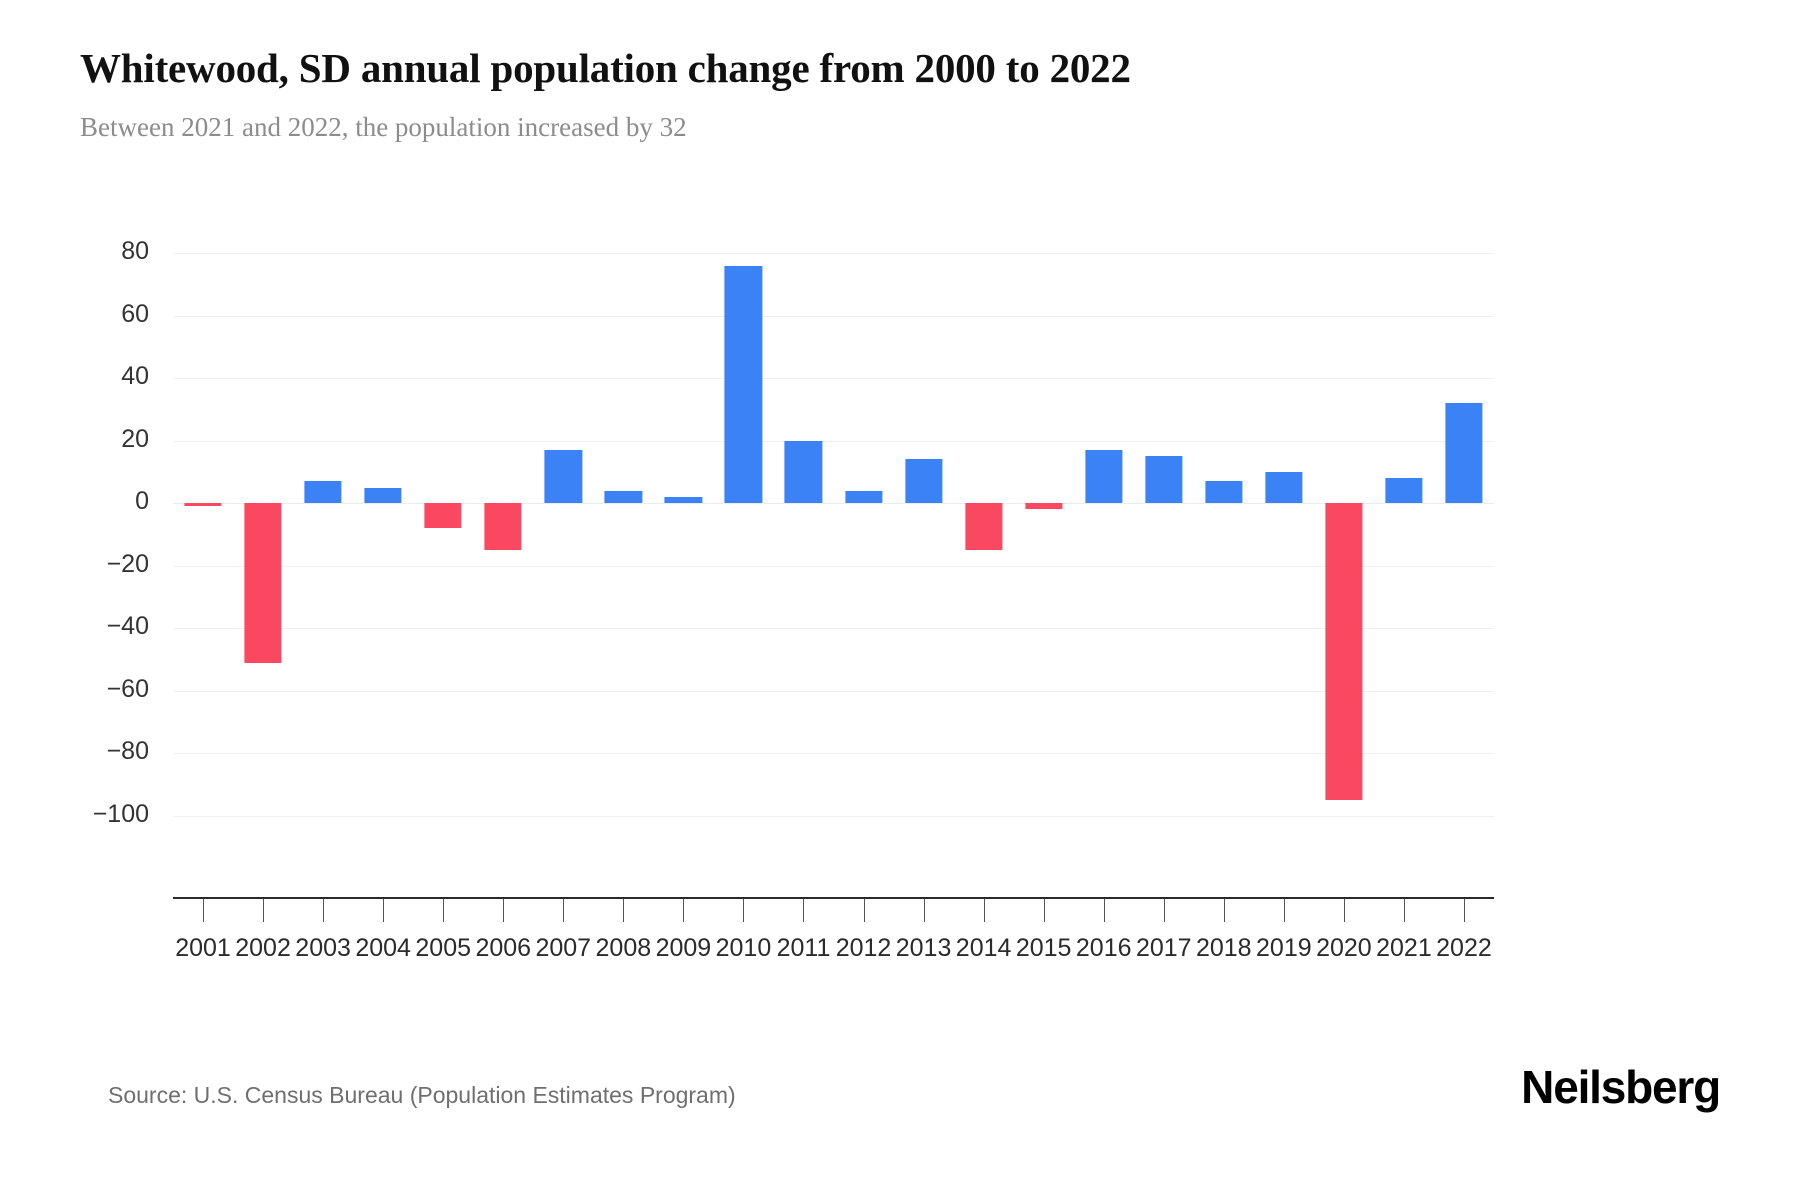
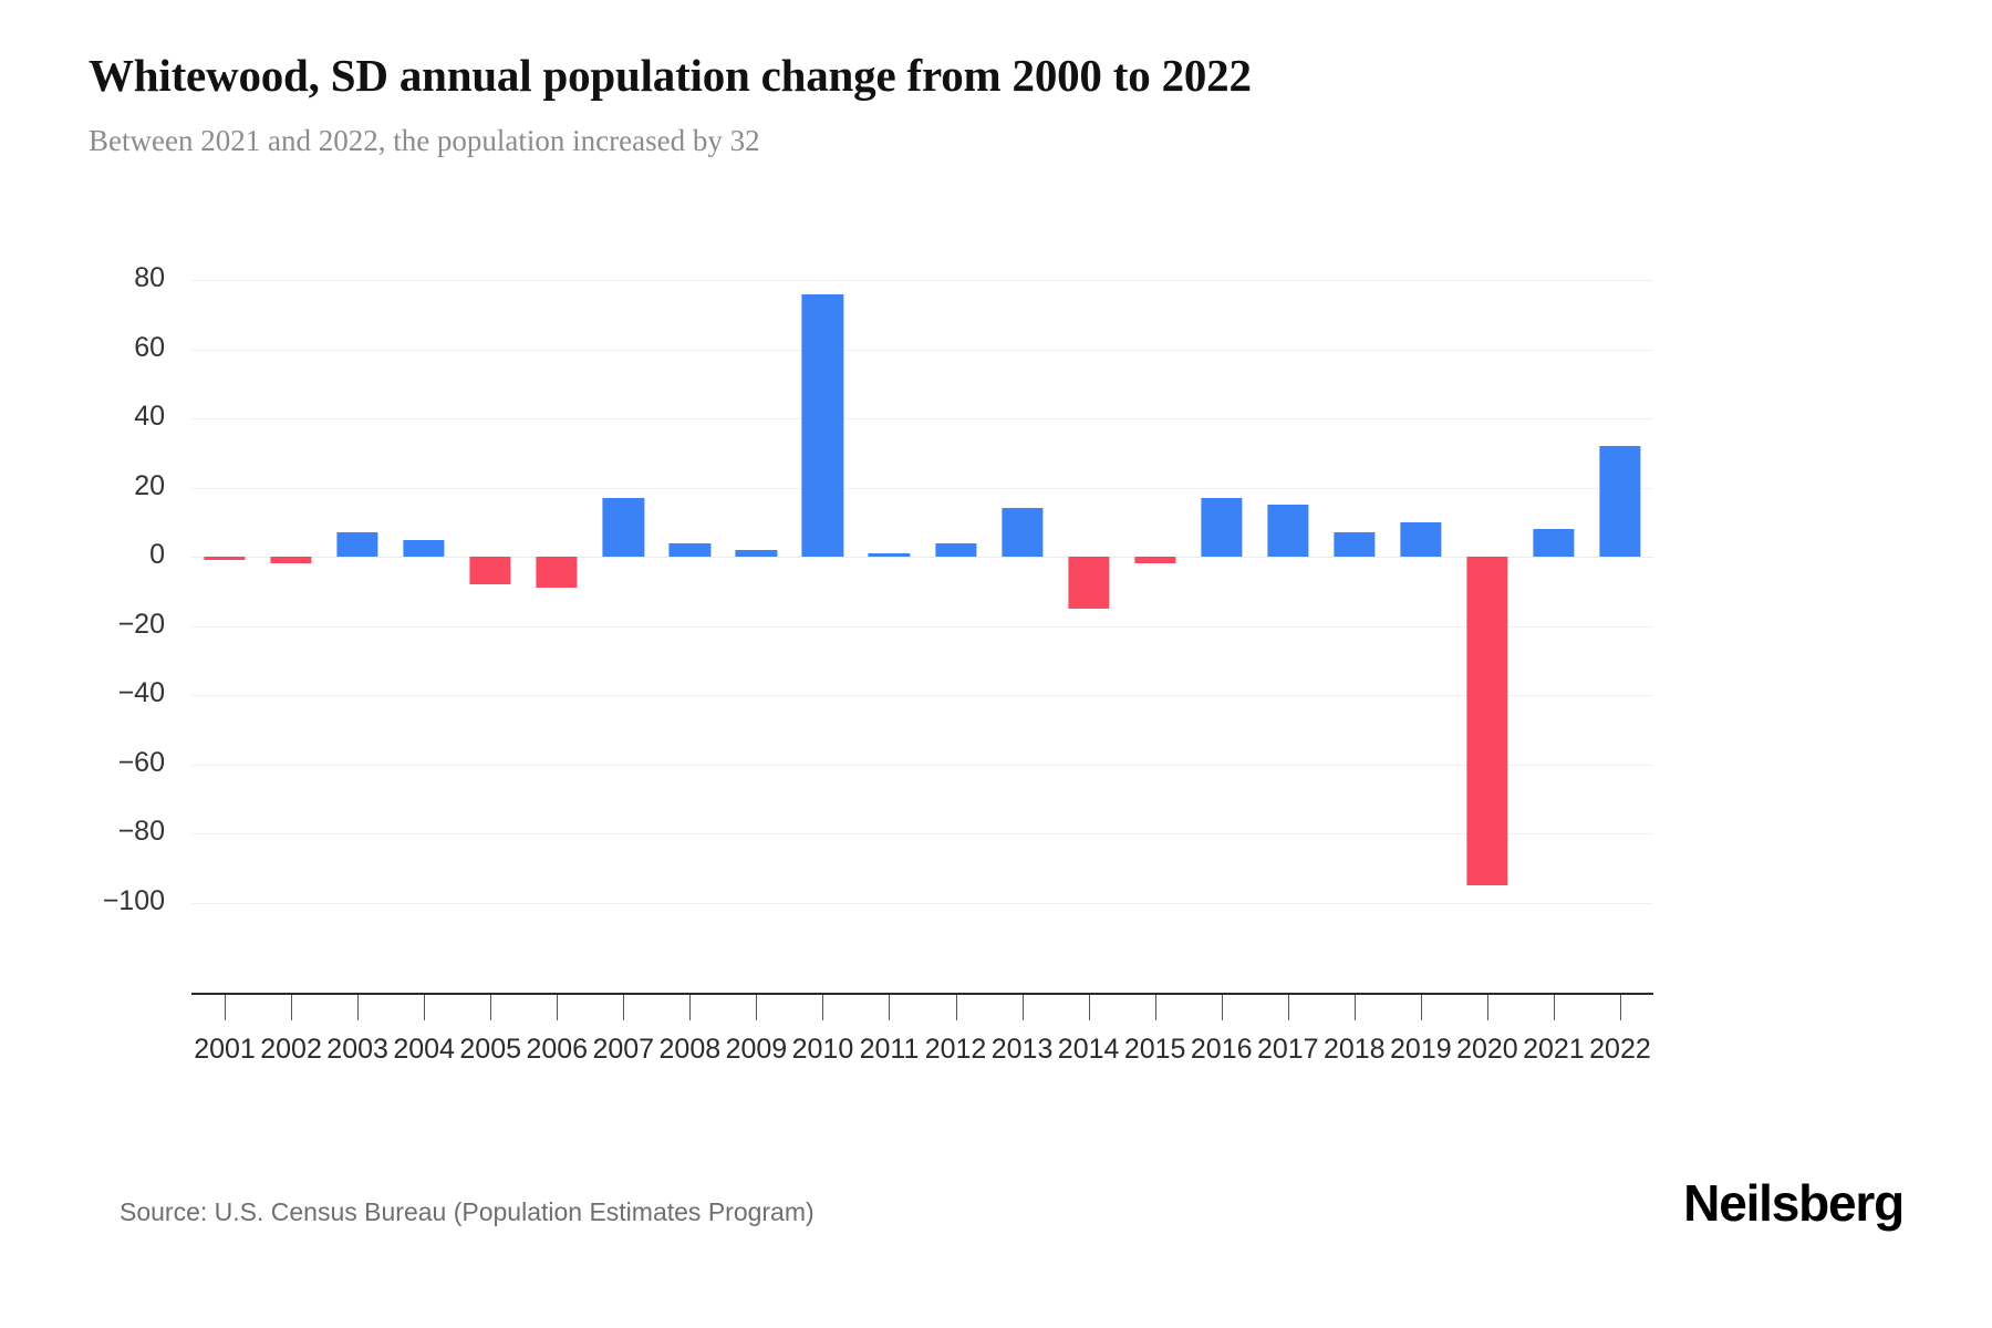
2002: -51 -> -2
2006: -15 -> -9
2011: 20 -> 1
